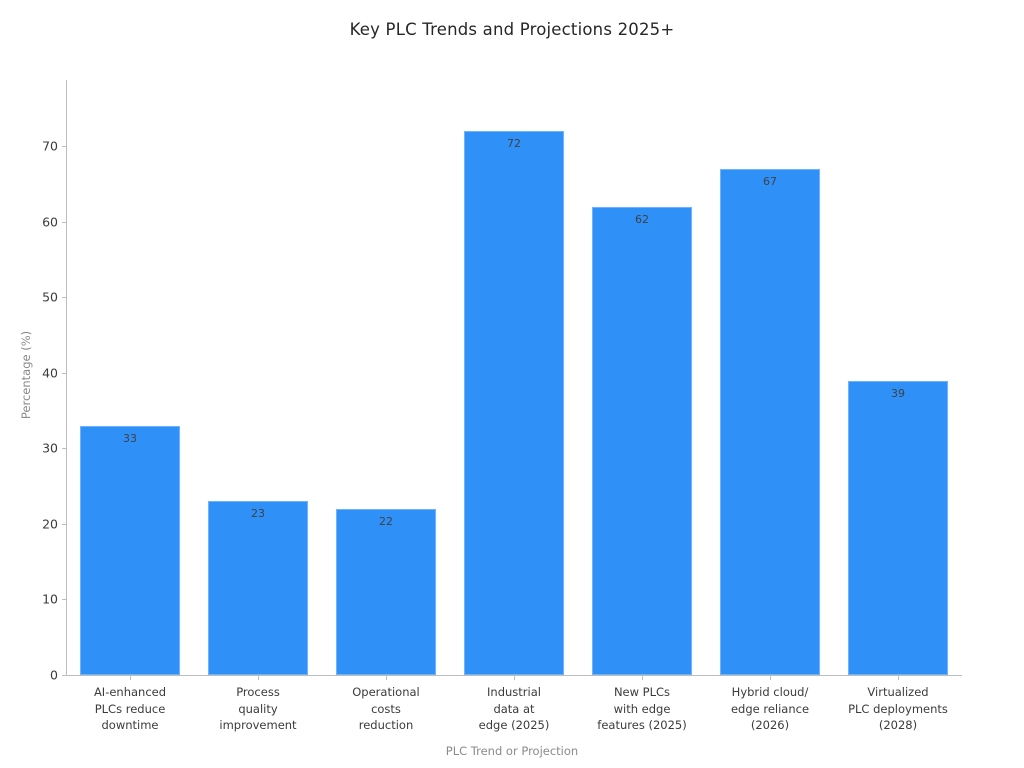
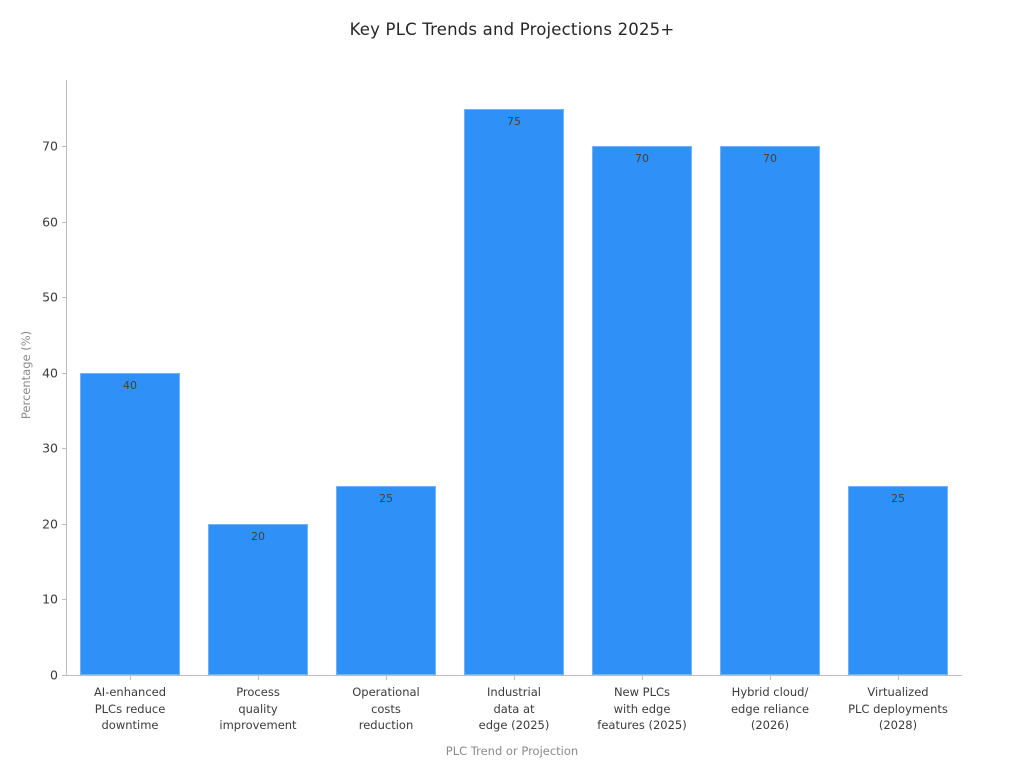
AI-enhanced PLCs reduce downtime: 33 -> 40
Process quality improvement: 23 -> 20
Operational costs reduction: 22 -> 25
Industrial data at edge (2025): 72 -> 75
New PLCs with edge features (2025): 62 -> 70
Hybrid cloud/ edge reliance (2026): 67 -> 70
Virtualized PLC deployments (2028): 39 -> 25
